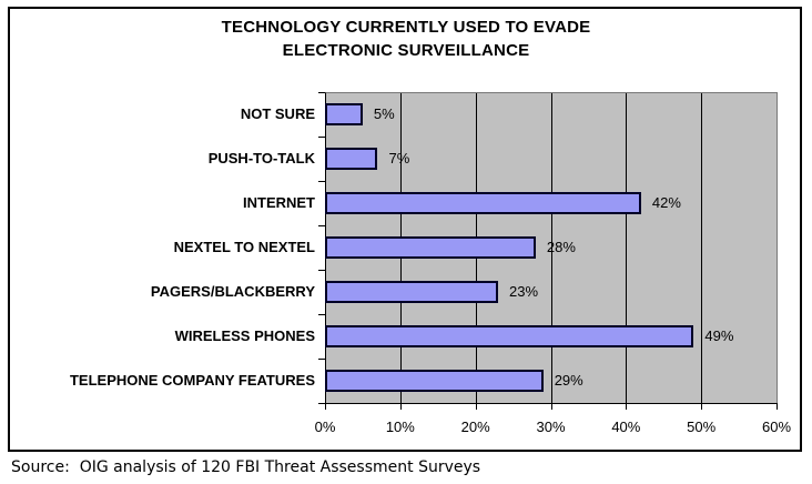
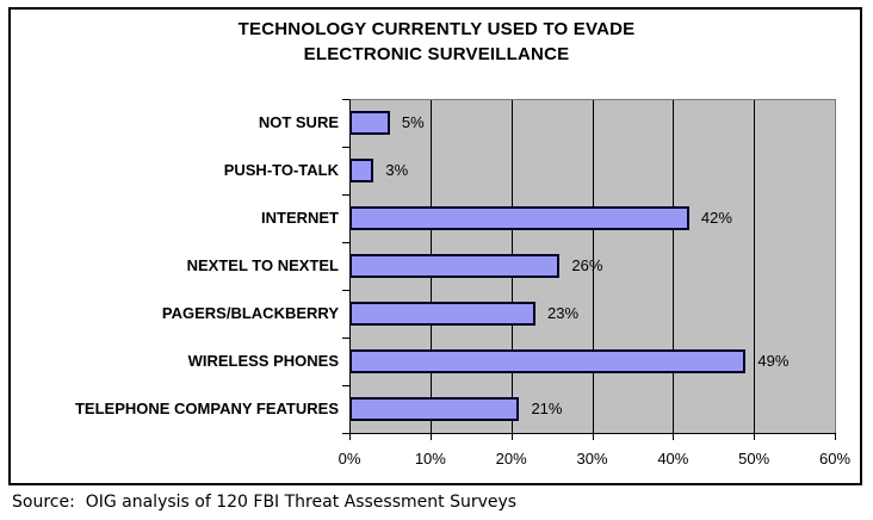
PUSH-TO-TALK: 7% -> 3%
NEXTEL TO NEXTEL: 28% -> 26%
TELEPHONE COMPANY FEATURES: 29% -> 21%
